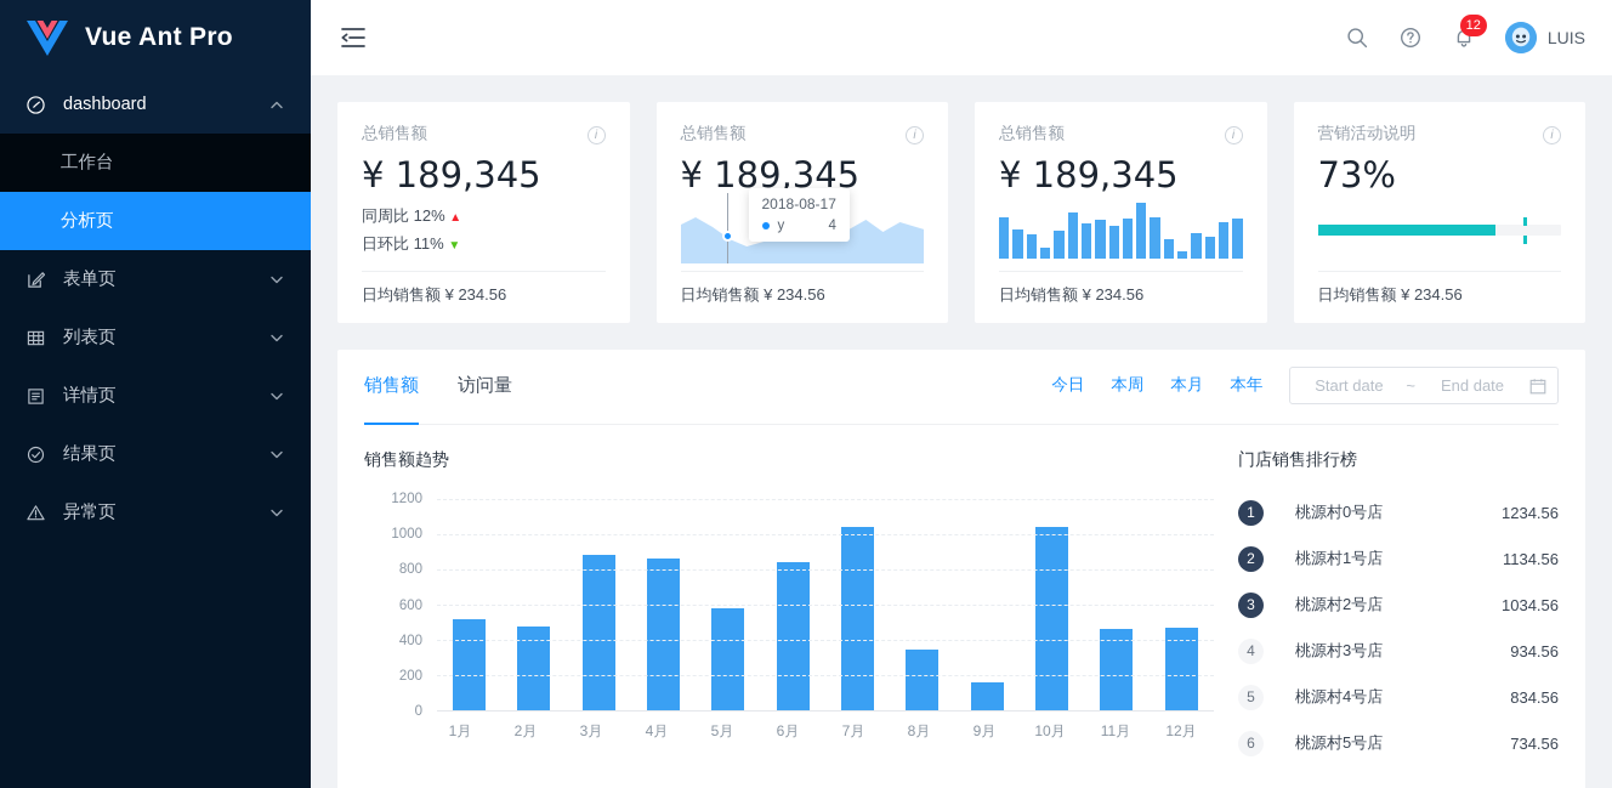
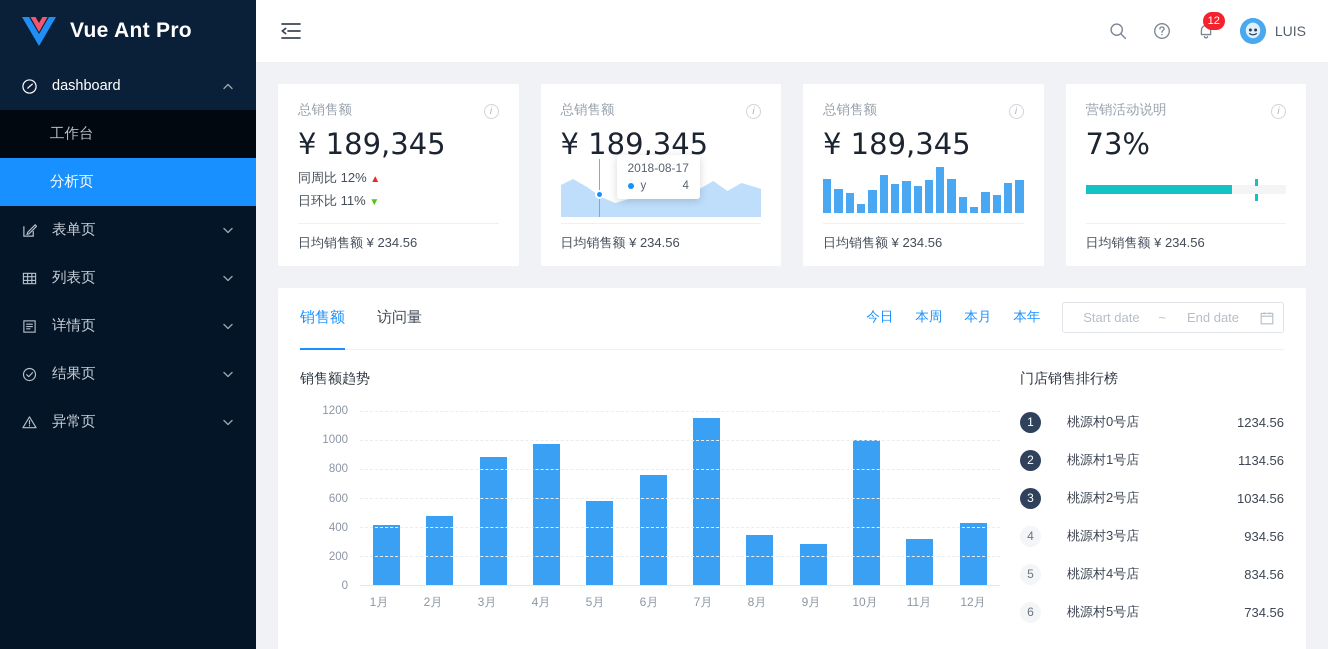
1月: 520 -> 420
4月: 860 -> 970
6月: 840 -> 760
7月: 1040 -> 1150
9月: 160 -> 280
10月: 1040 -> 1000
11月: 460 -> 320
12月: 470 -> 430
